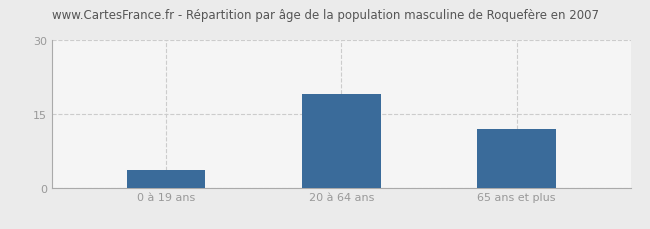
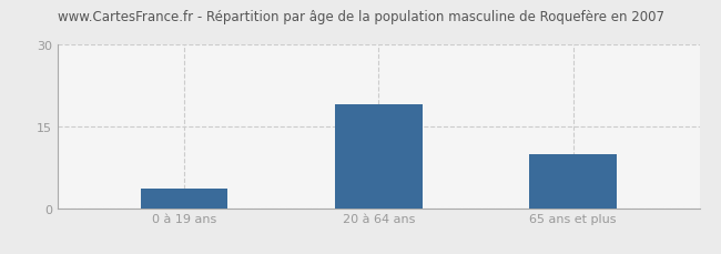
65 ans et plus: 12.0 -> 10.0
